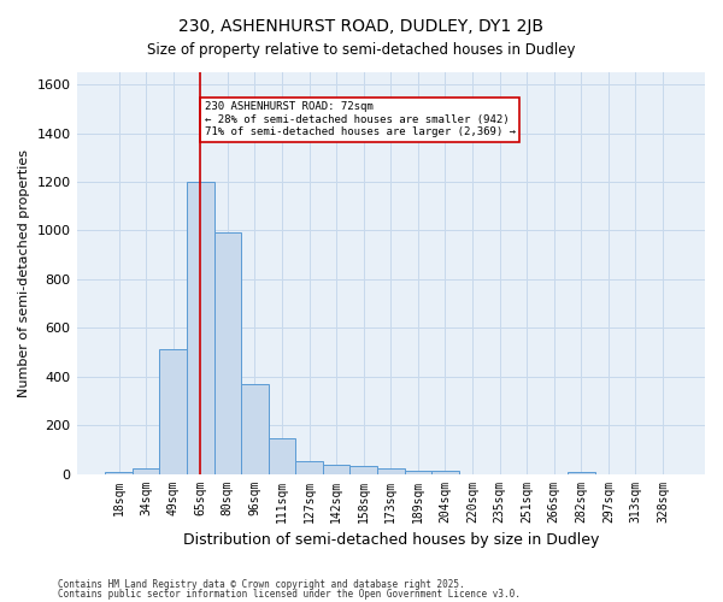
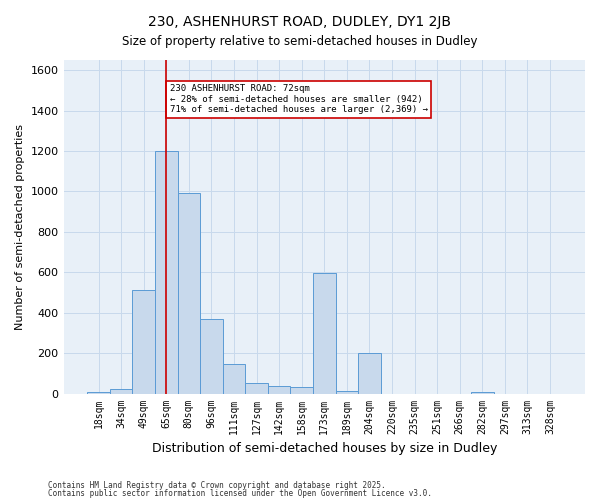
173sqm: 22 -> 595
204sqm: 12 -> 200
